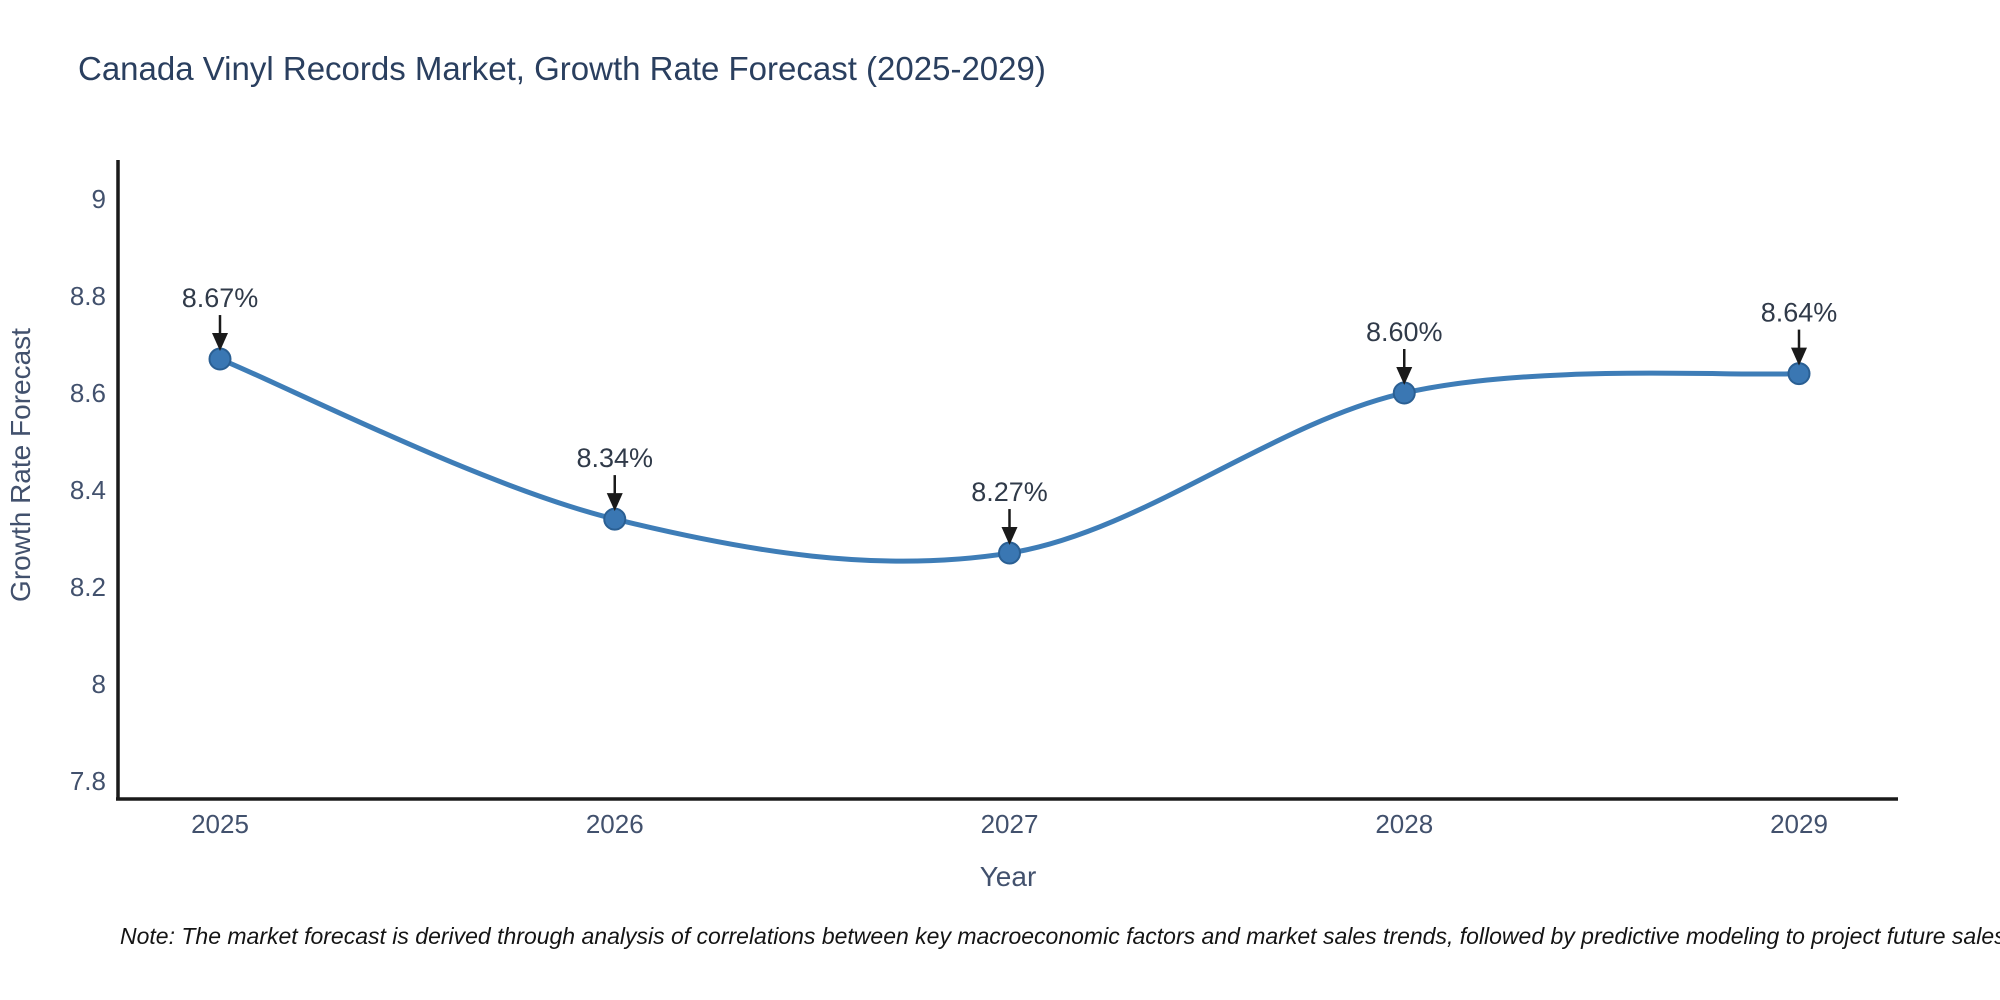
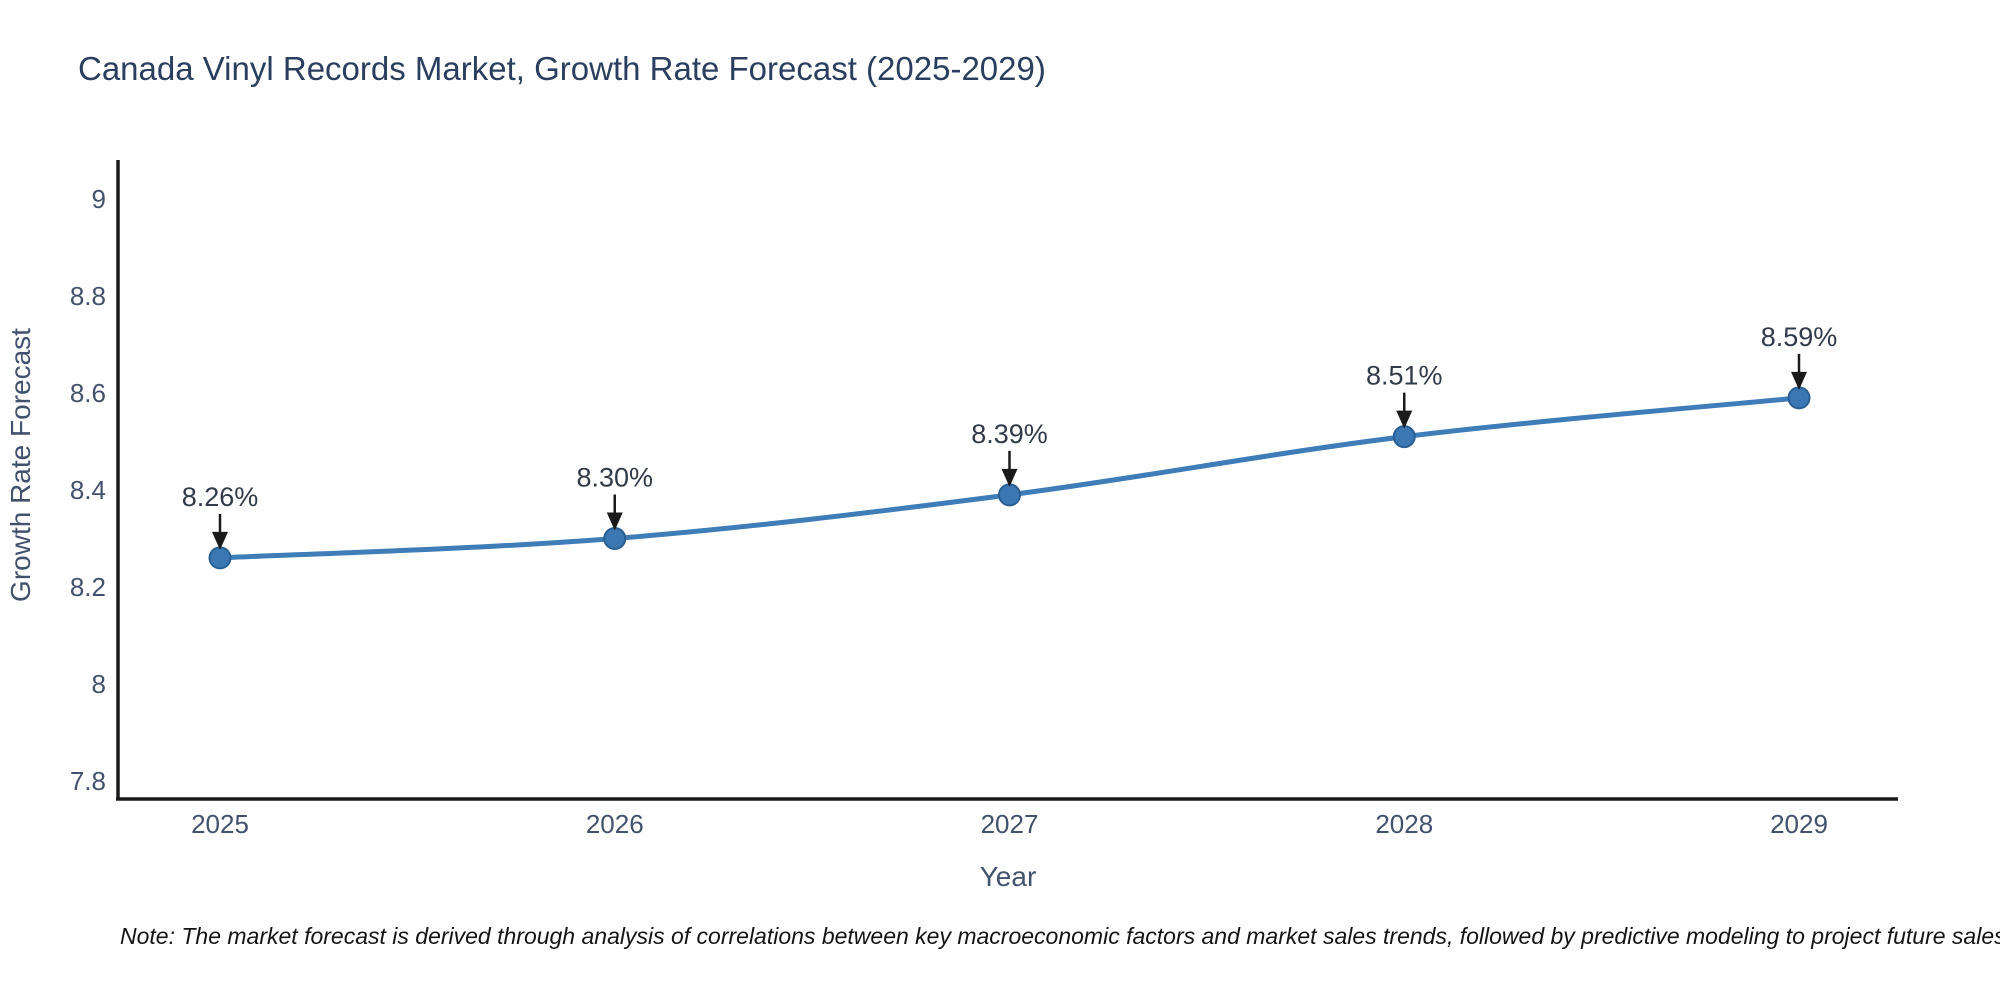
2025: 8.67% -> 8.26%
2026: 8.34% -> 8.30%
2027: 8.27% -> 8.39%
2028: 8.60% -> 8.51%
2029: 8.64% -> 8.59%
